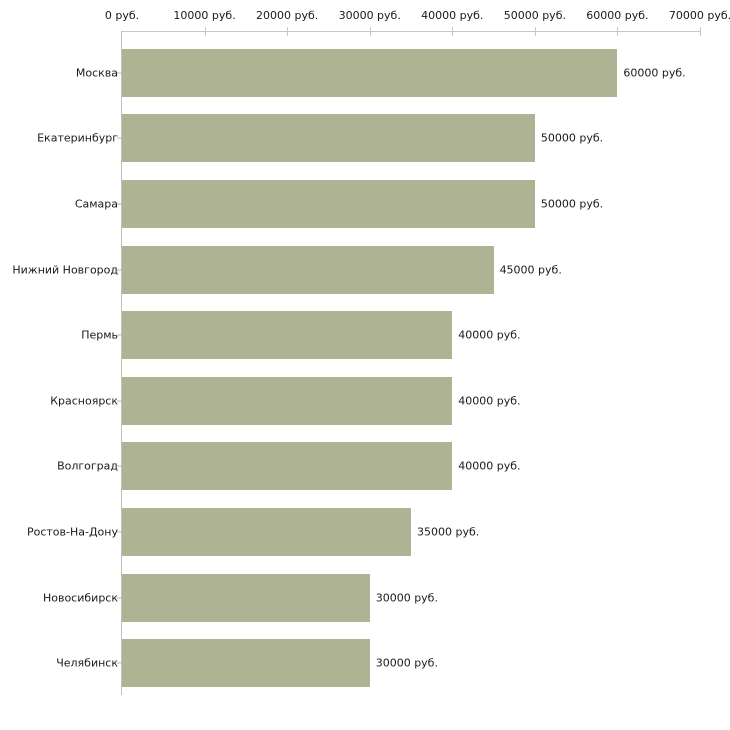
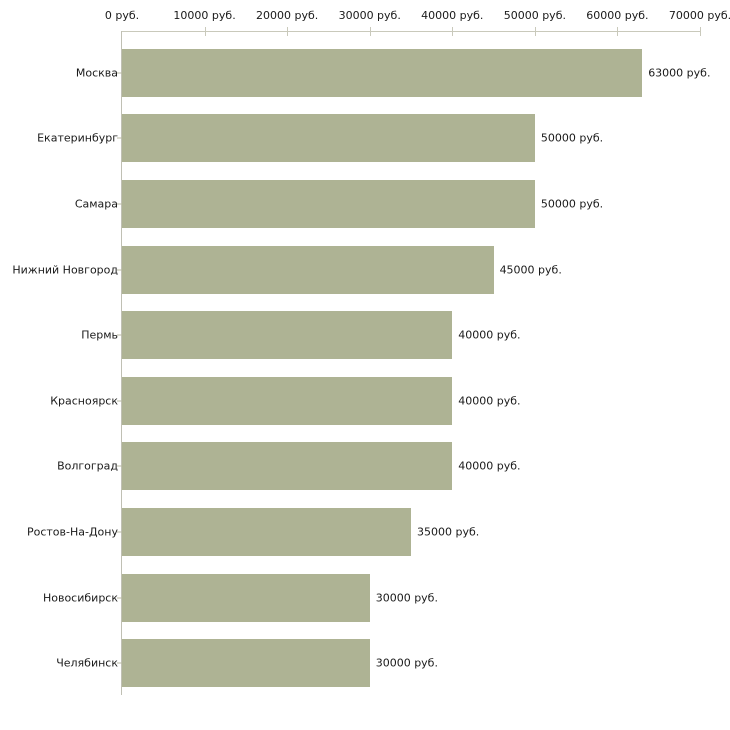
Москва: 60000 -> 63000
